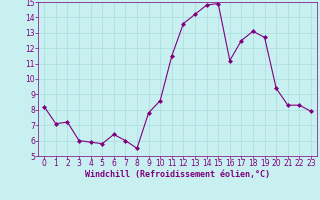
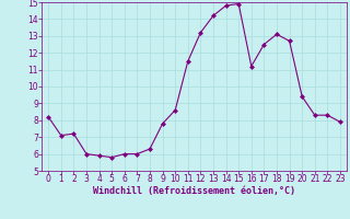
6: 6.4 -> 6.0
8: 5.5 -> 6.3
12: 13.6 -> 13.2
